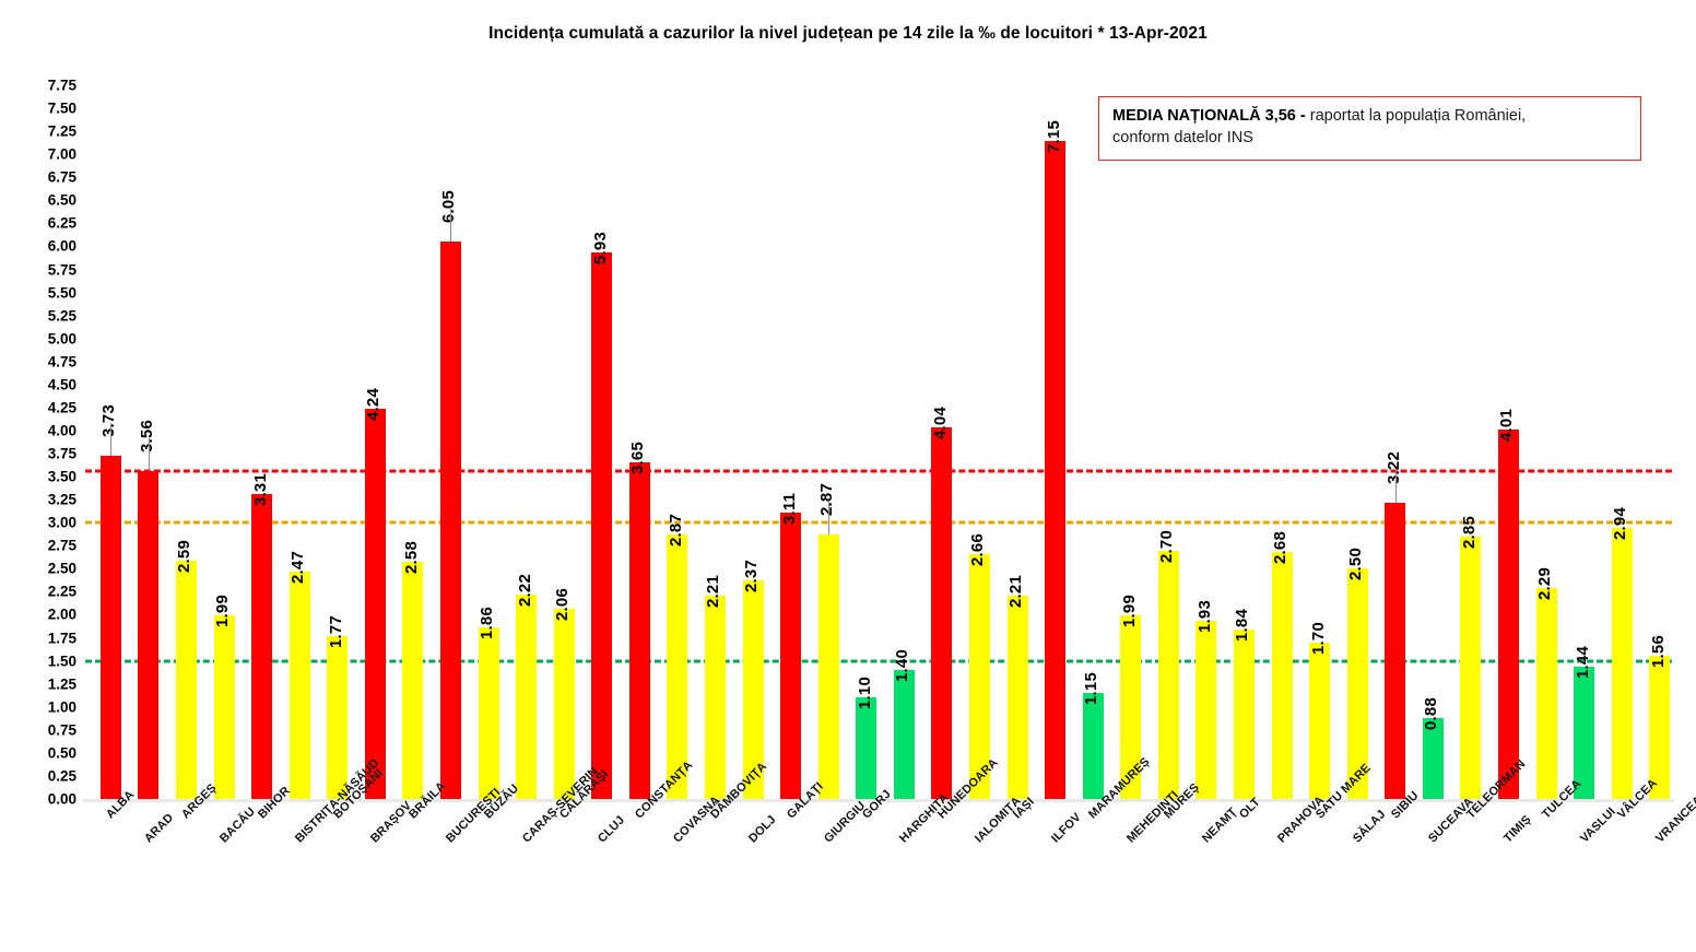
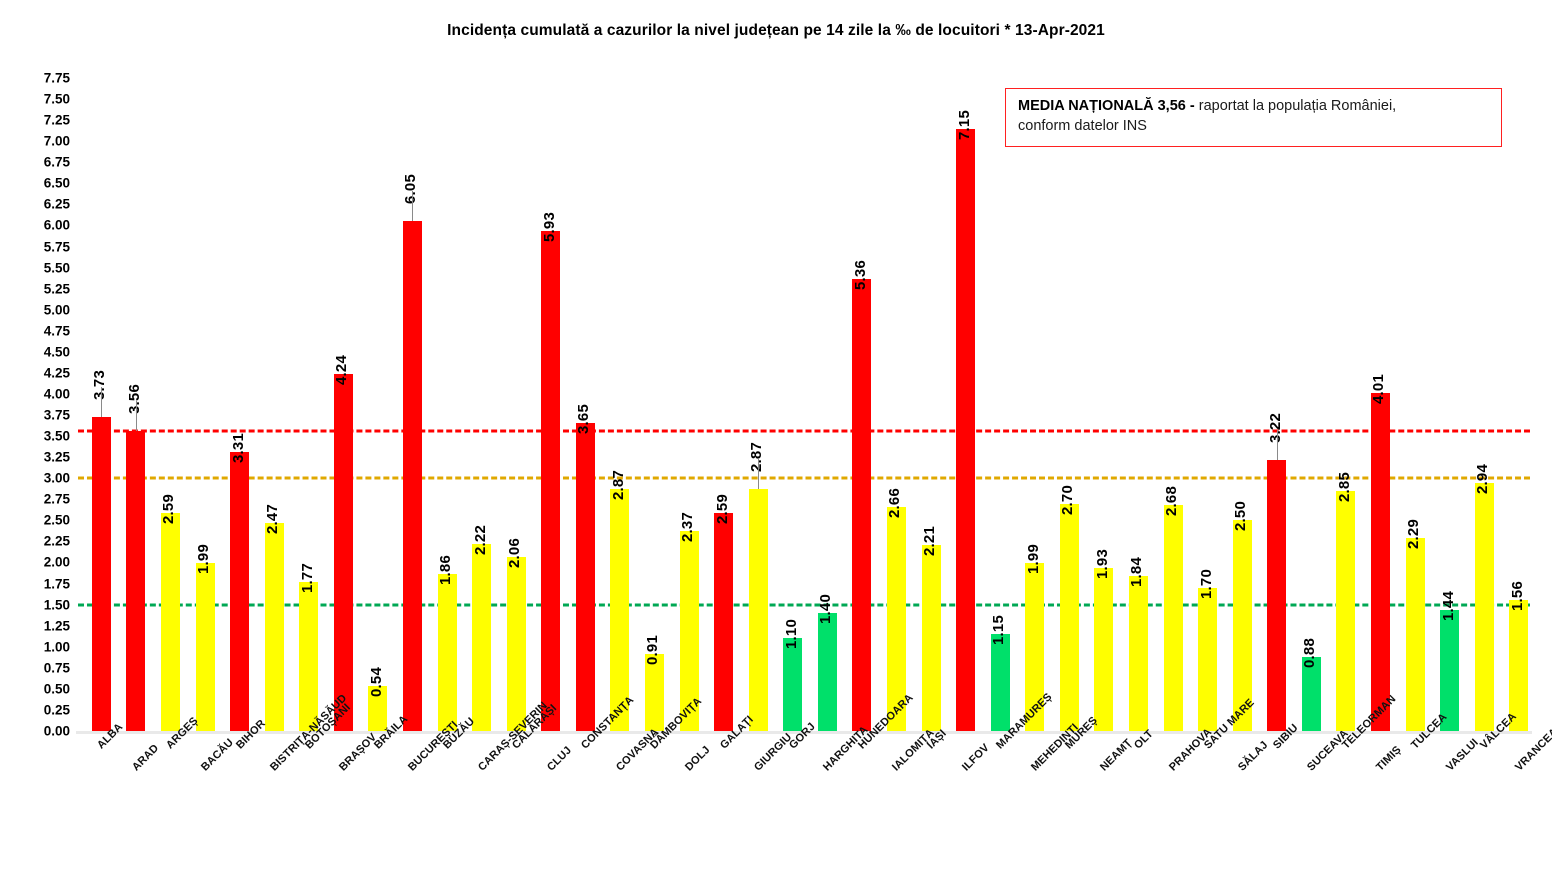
BRĂILA: 2.58 -> 0.54
DÂMBOVIȚA: 2.21 -> 0.91
GALAȚI: 3.11 -> 2.59
HUNEDOARA: 4.04 -> 5.36
